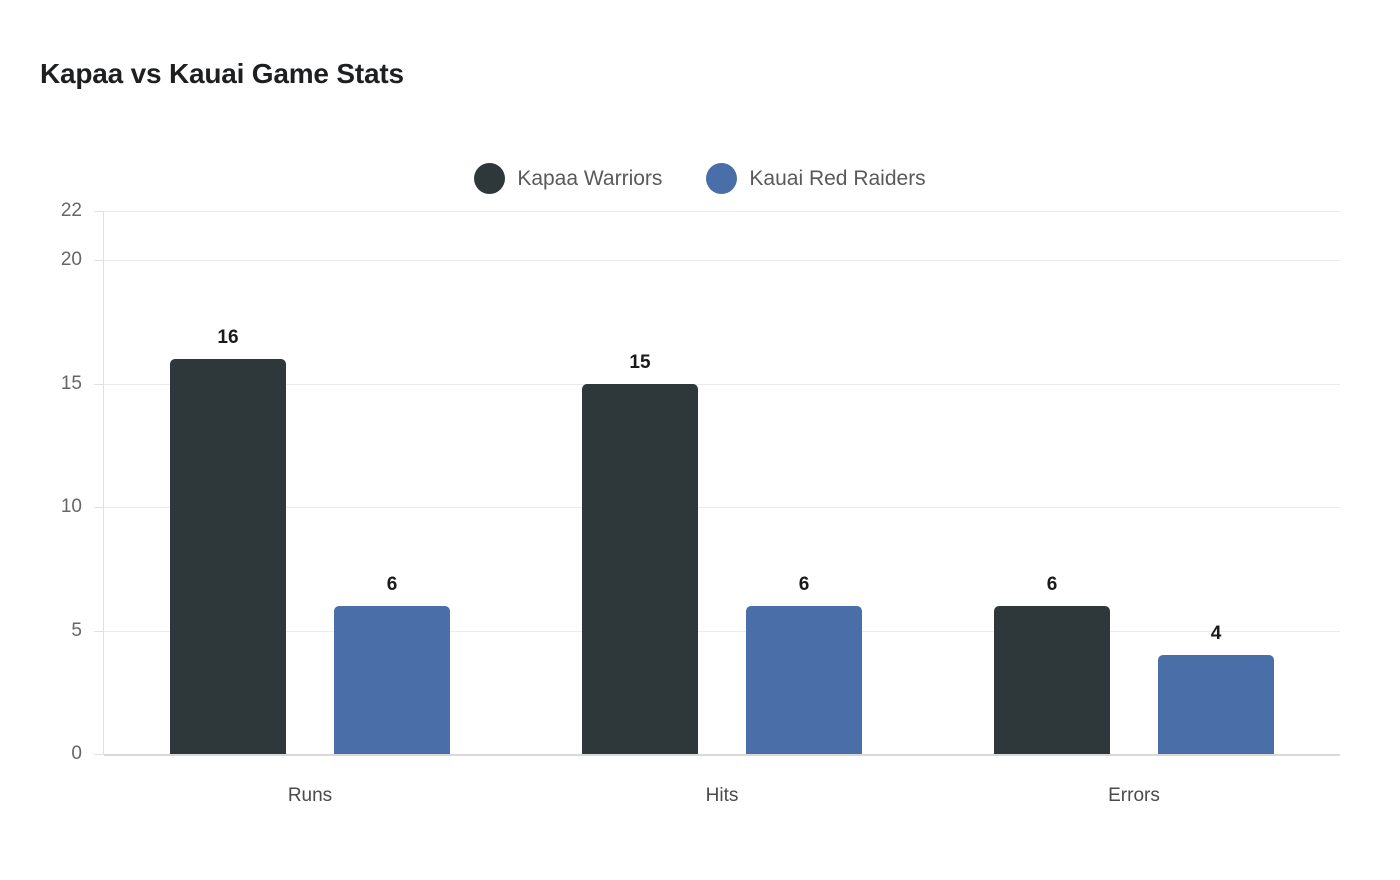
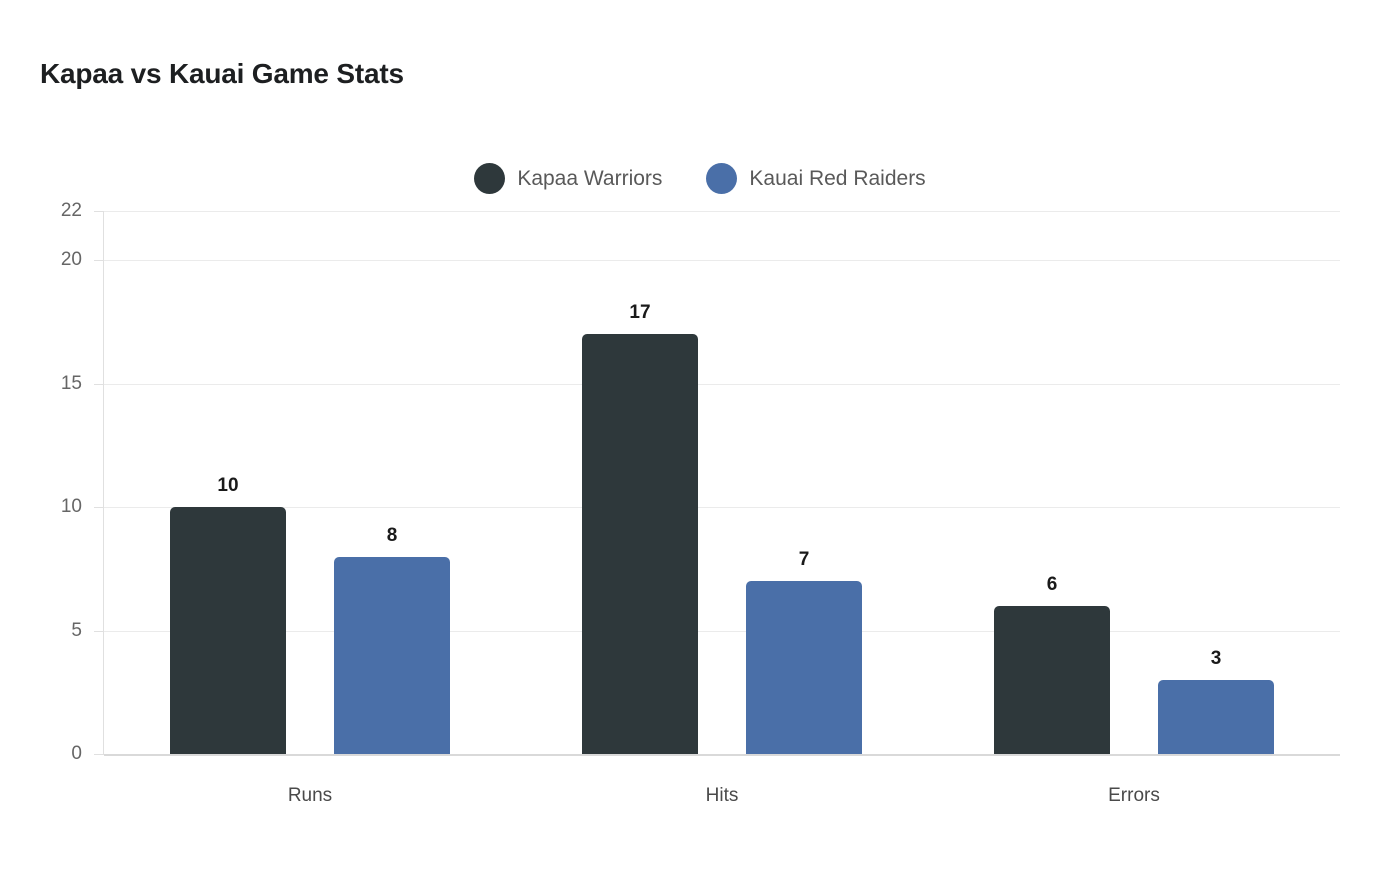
Kapaa Warriors/Runs: 16 -> 10
Kauai Red Raiders/Runs: 6 -> 8
Kapaa Warriors/Hits: 15 -> 17
Kauai Red Raiders/Hits: 6 -> 7
Kauai Red Raiders/Errors: 4 -> 3
